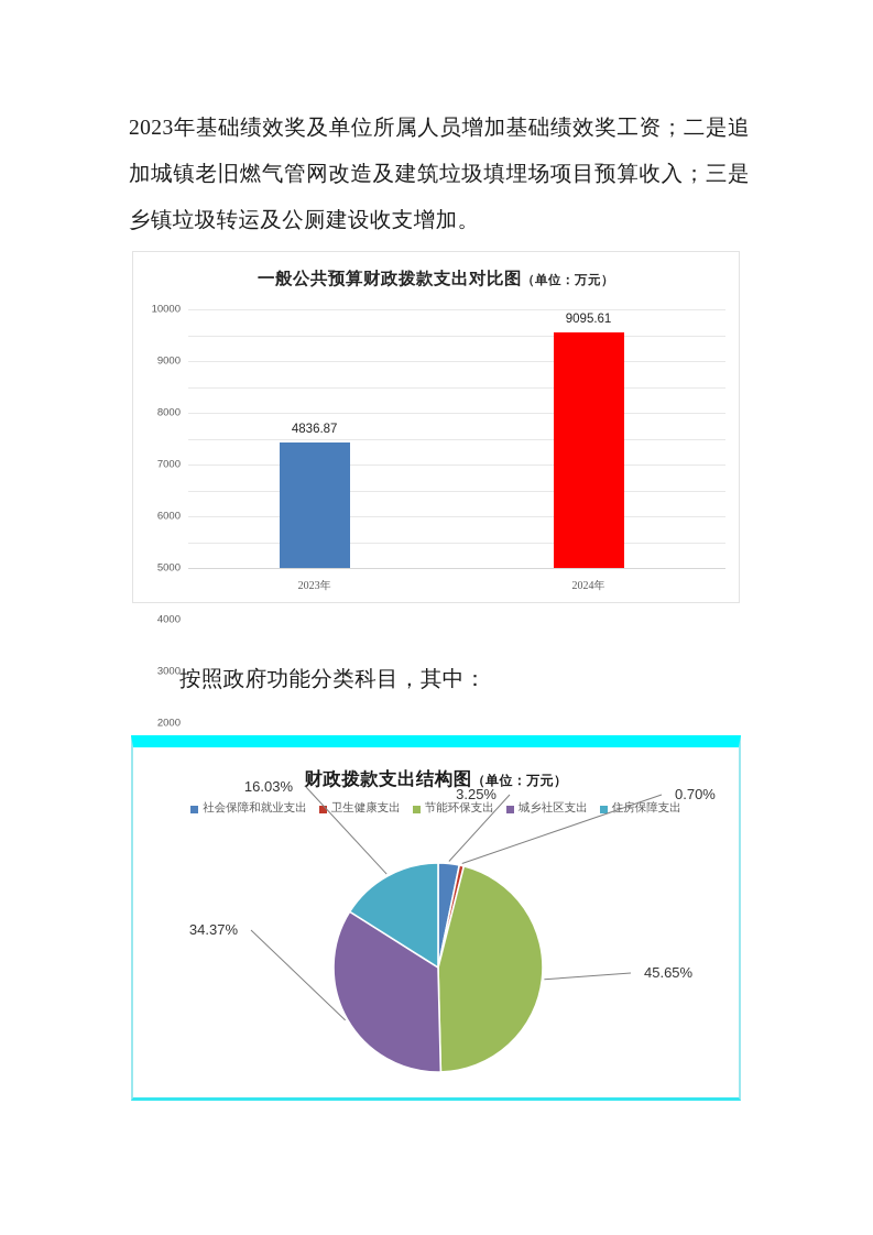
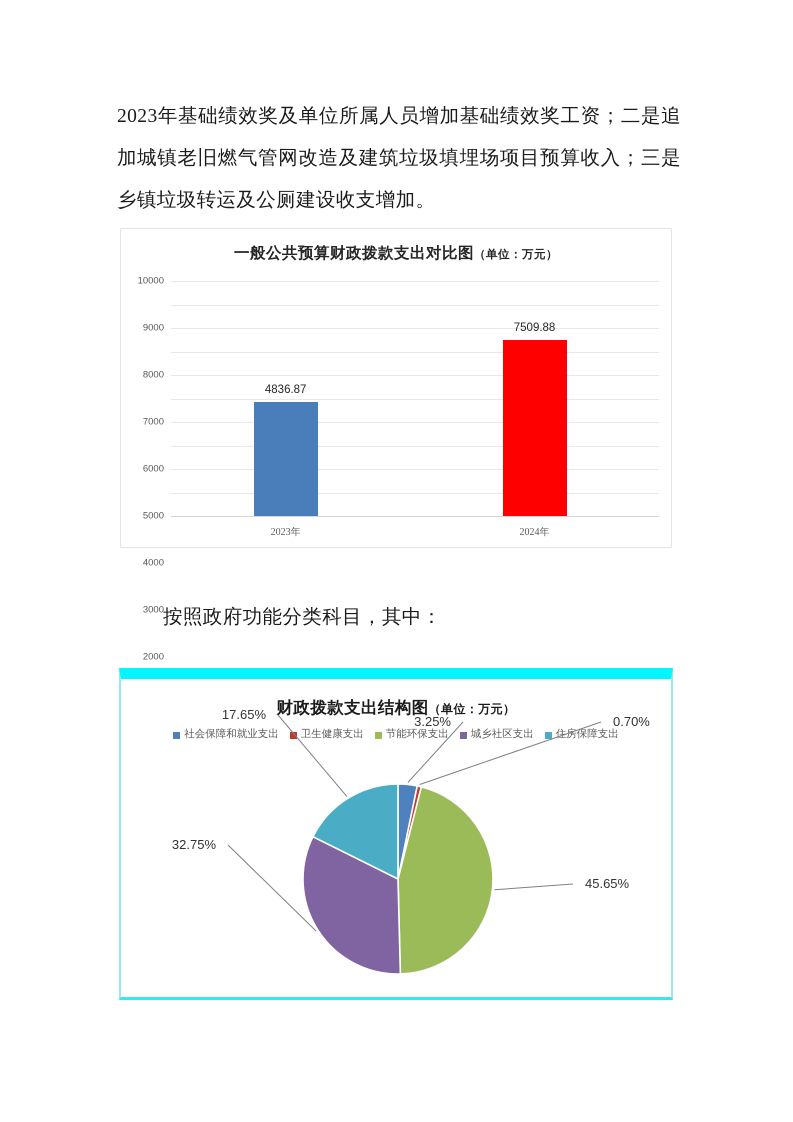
一般公共预算财政拨款支出对比图（单位：万元）/2024年: 9095.61 -> 7509.88
财政拨款支出结构图（单位：万元）/城乡社区支出: 34.37% -> 32.75%
财政拨款支出结构图（单位：万元）/住房保障支出: 16.03% -> 17.65%
